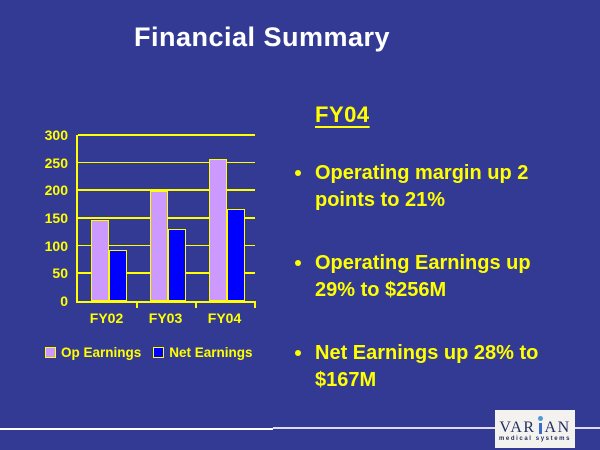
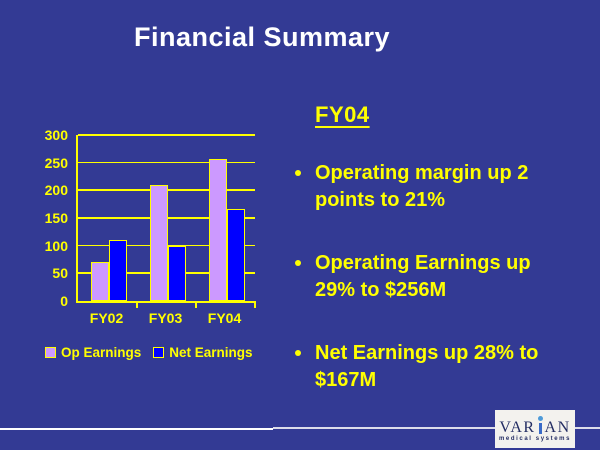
Op Earnings/FY02: 150 -> 70
Net Earnings/FY02: 90 -> 110
Op Earnings/FY03: 200 -> 210
Net Earnings/FY03: 130 -> 100
